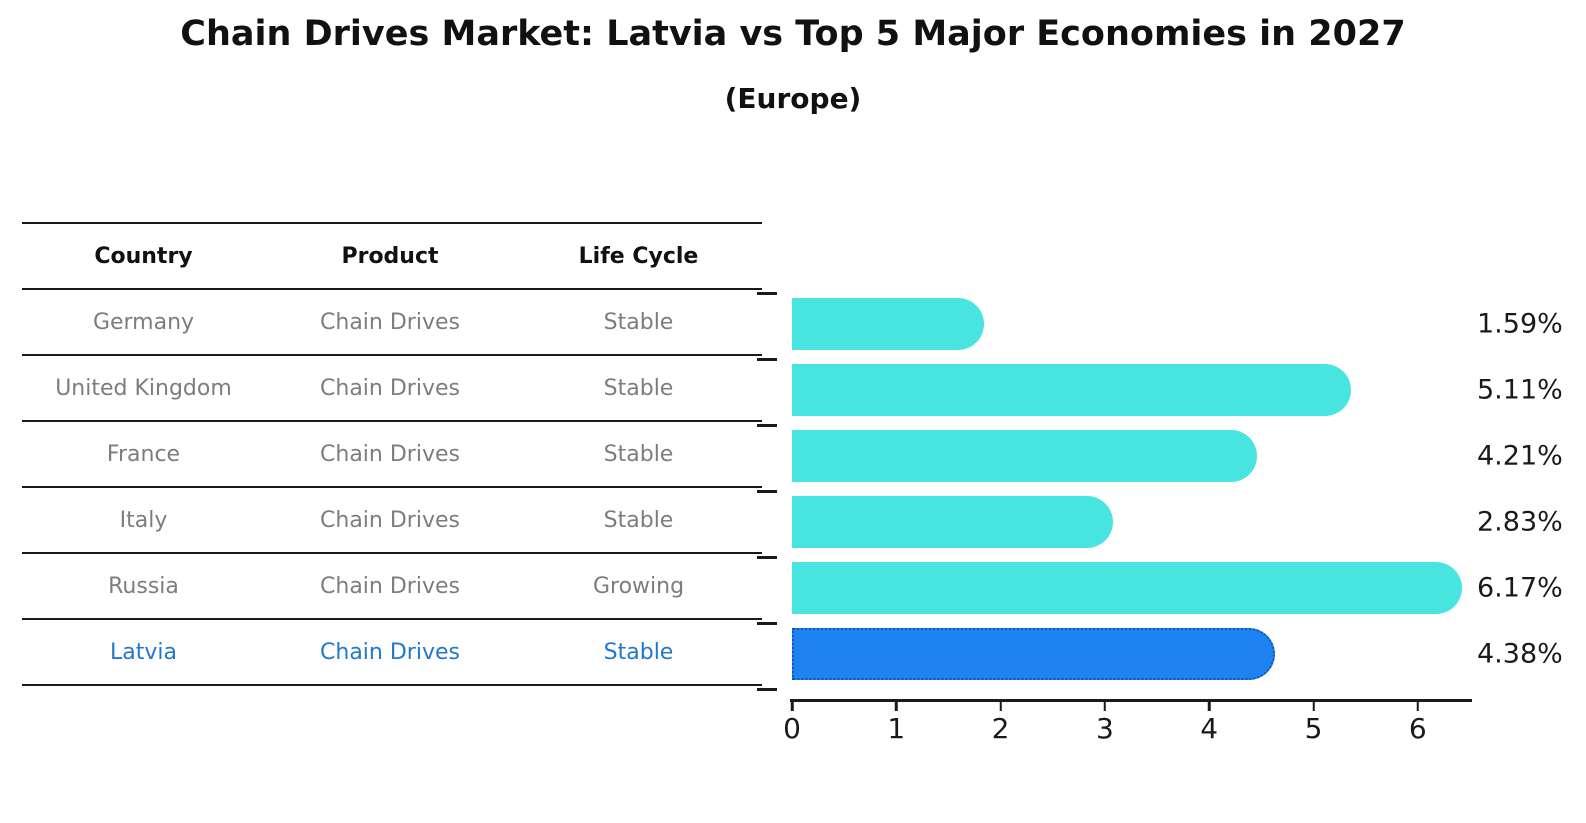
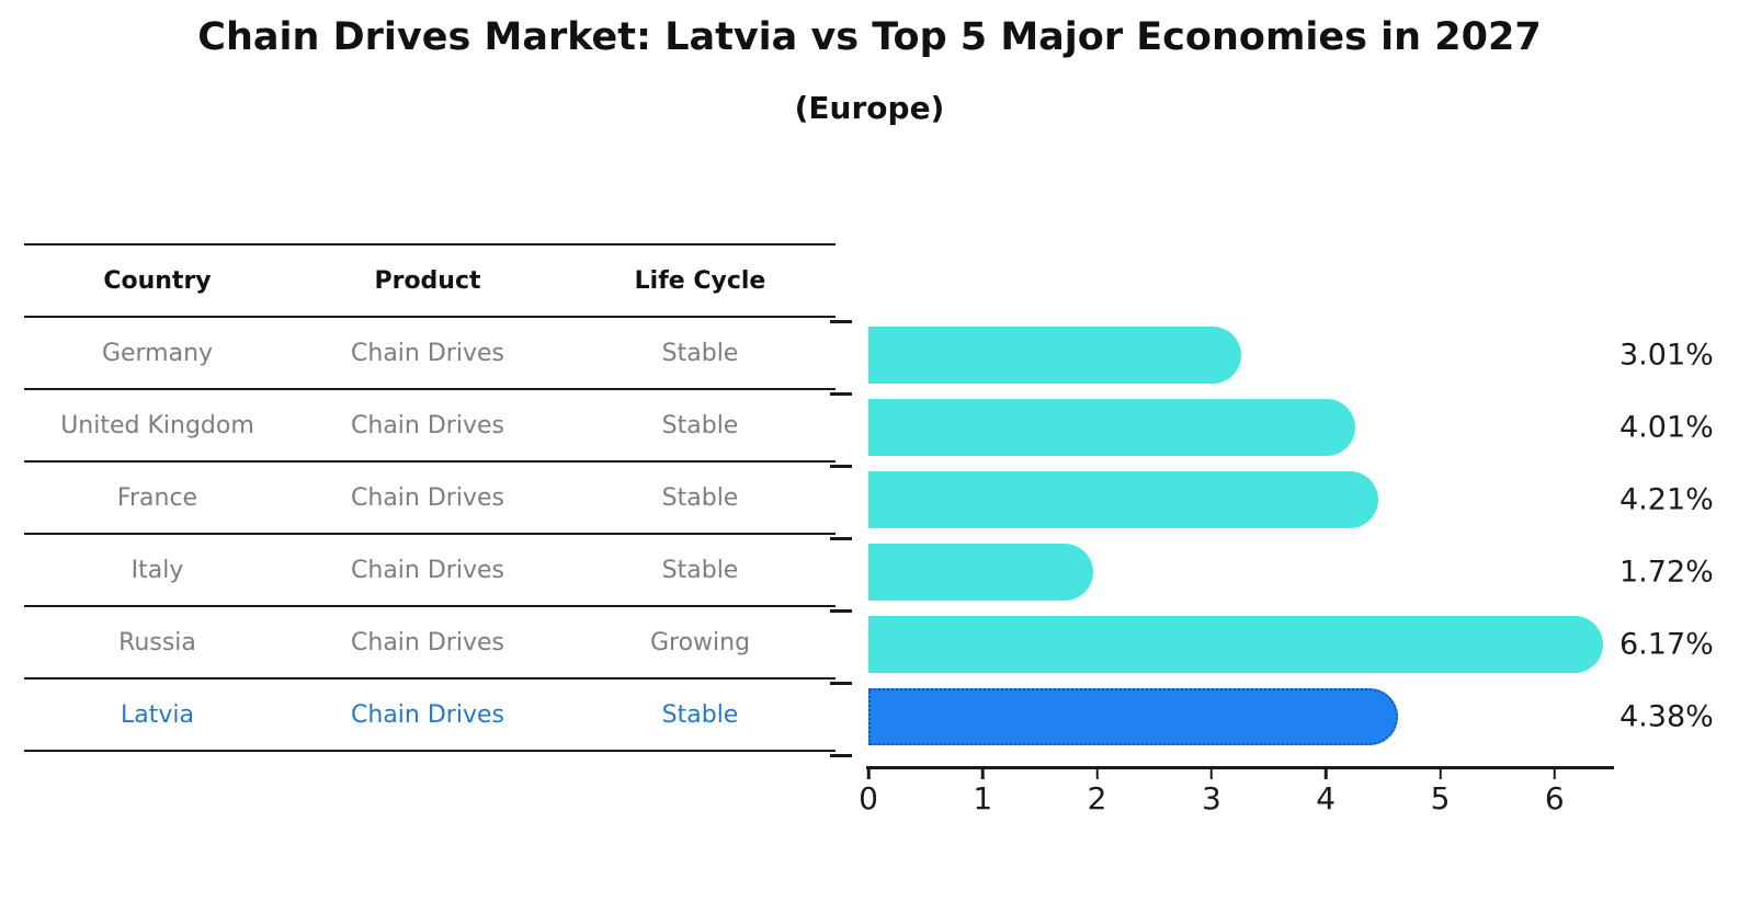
Germany: 1.59% -> 3.01%
United Kingdom: 5.11% -> 4.01%
Italy: 2.83% -> 1.72%
